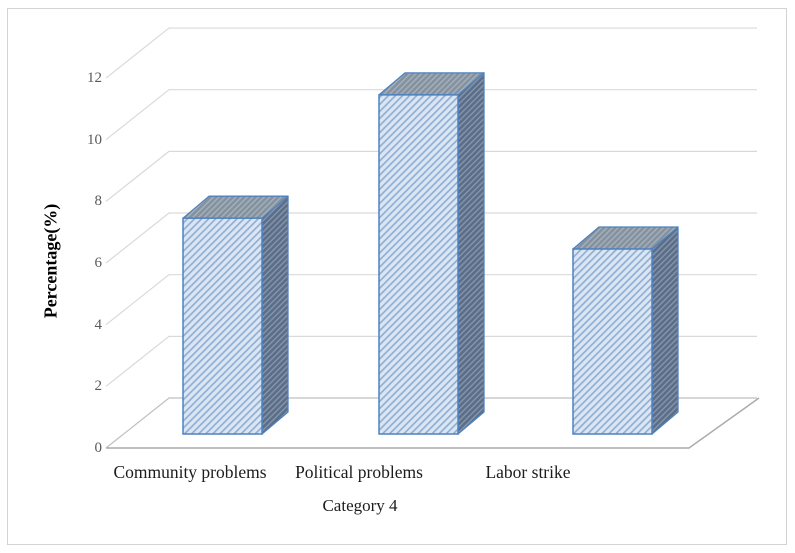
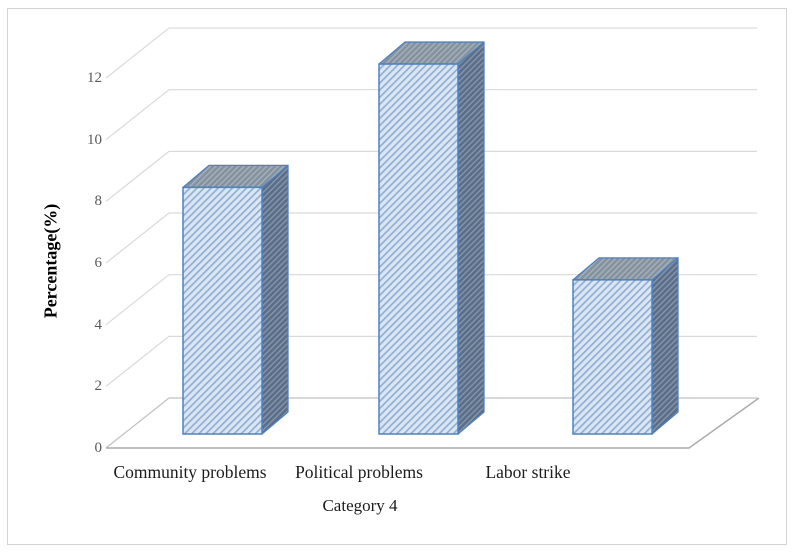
Community problems: 7 -> 8
Political problems: 11 -> 12
Labor strike: 6 -> 5
